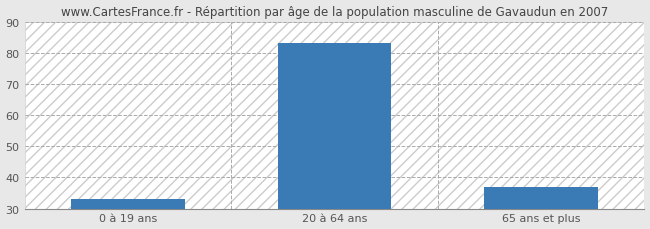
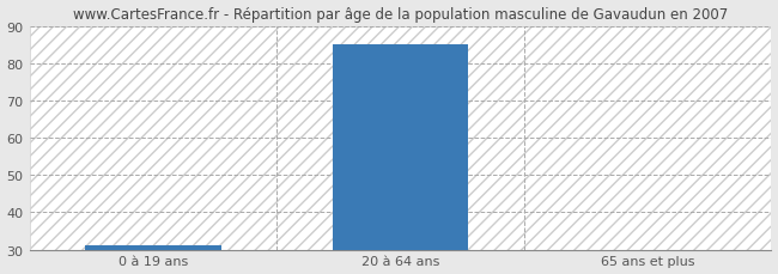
0 à 19 ans: 33 -> 31
20 à 64 ans: 83 -> 85
65 ans et plus: 37 -> 30
